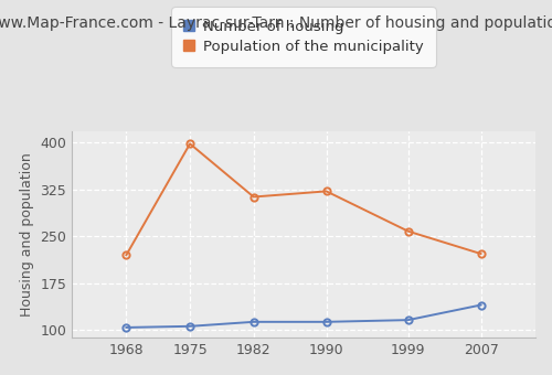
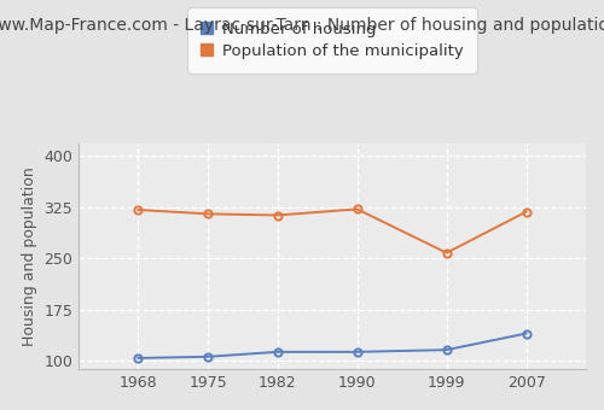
Population of the municipality/1968: 220 -> 321
Population of the municipality/1975: 398 -> 315
Population of the municipality/2007: 222 -> 318
